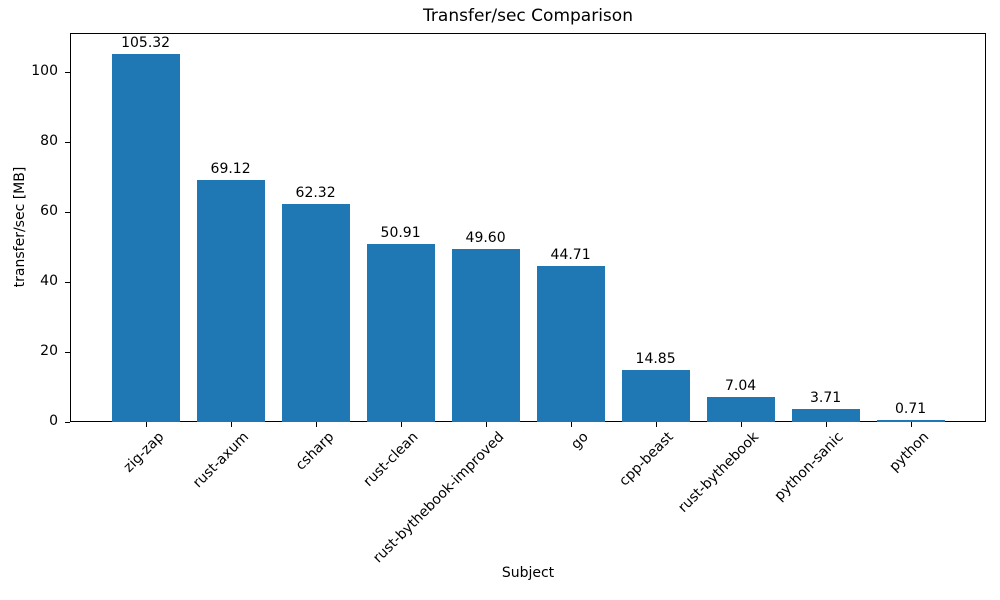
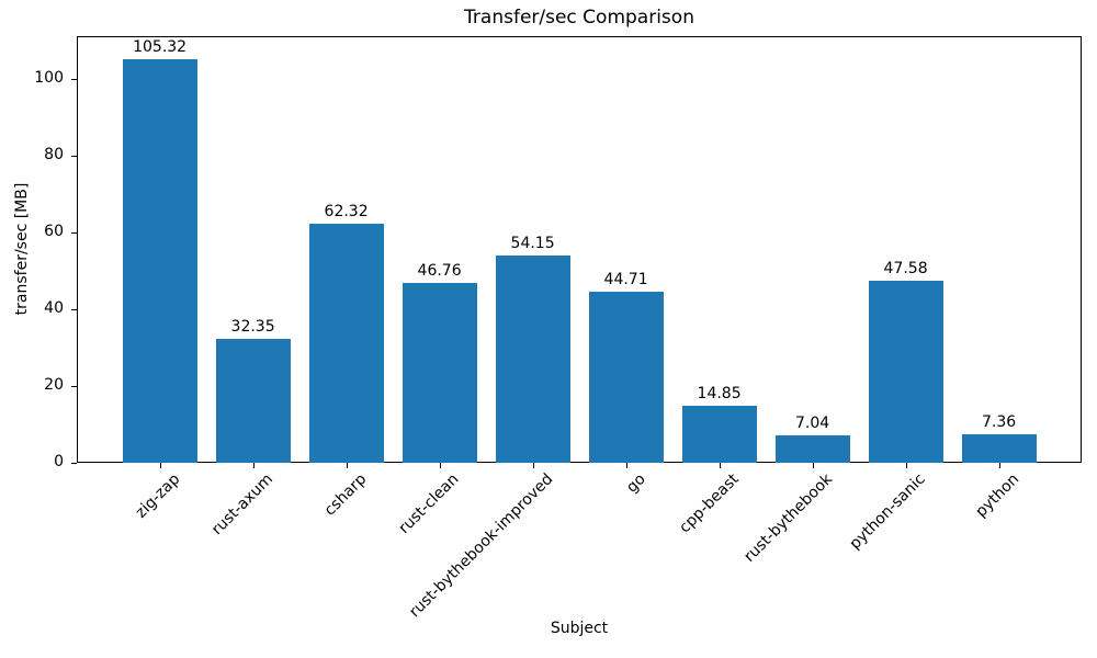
rust-axum: 69.12 -> 32.35
rust-clean: 50.91 -> 46.76
rust-bythebook-improved: 49.60 -> 54.15
python-sanic: 3.71 -> 47.58
python: 0.71 -> 7.36
